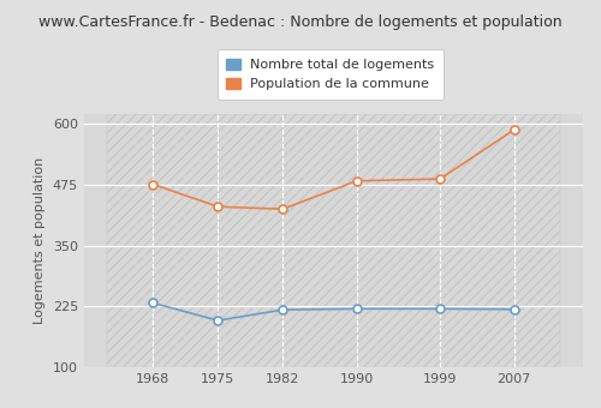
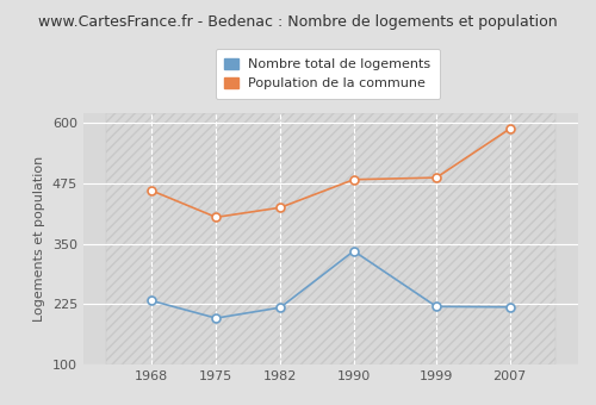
Population de la commune/1968: 476 -> 460
Population de la commune/1975: 430 -> 405
Nombre total de logements/1990: 220 -> 335
